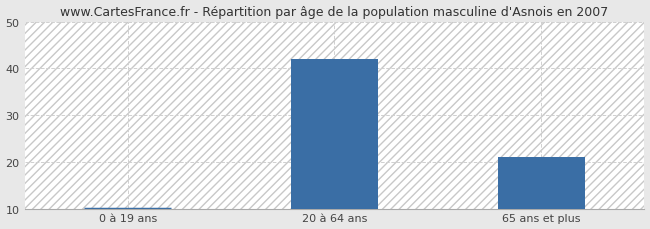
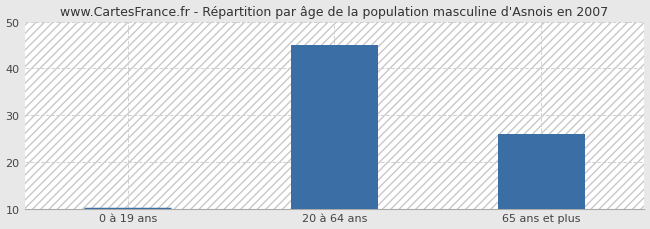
20 à 64 ans: 42 -> 45
65 ans et plus: 21 -> 26
